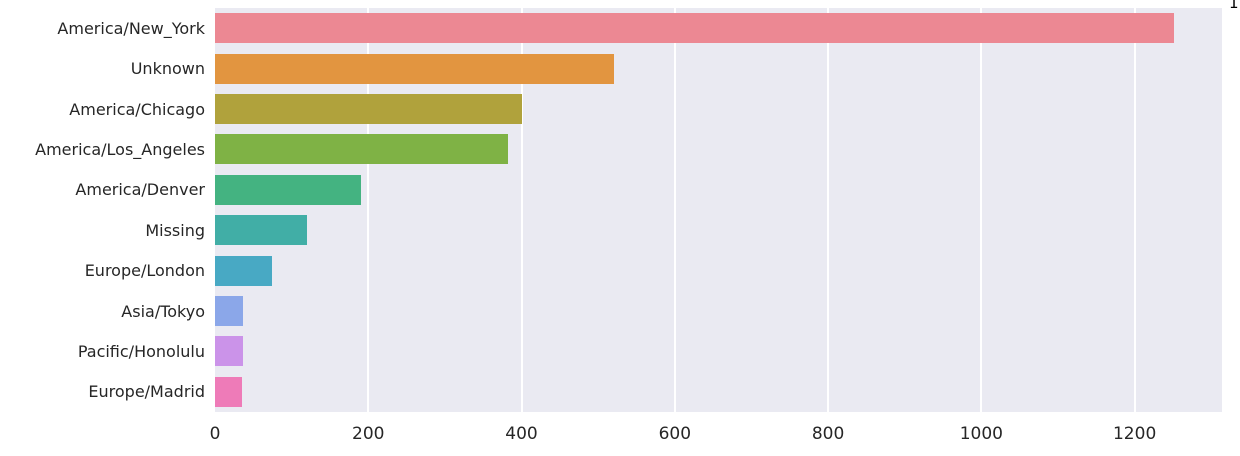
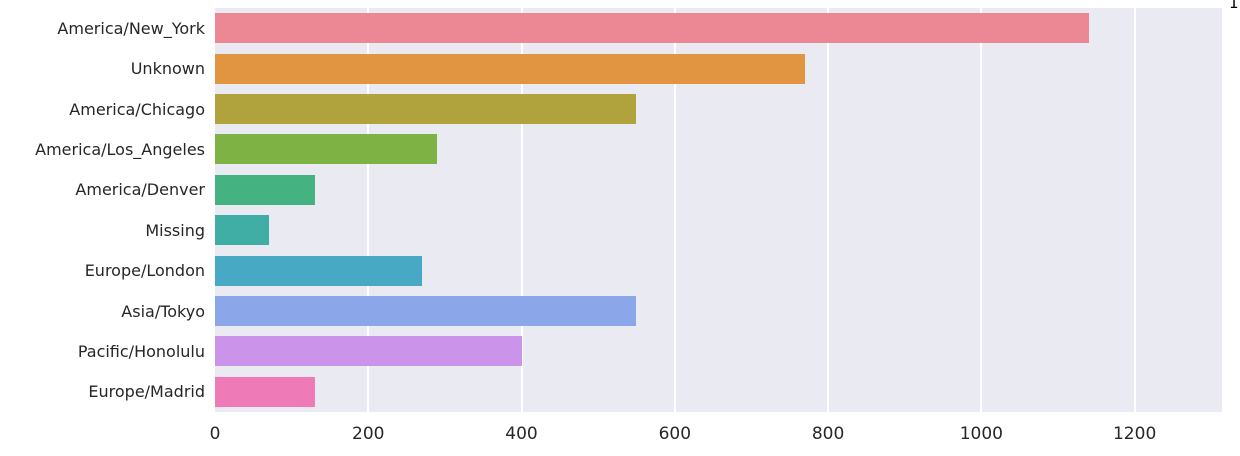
America/New_York: 1250 -> 1140
Unknown: 520 -> 770
America/Chicago: 400 -> 550
America/Los_Angeles: 380 -> 290
America/Denver: 190 -> 130
Missing: 120 -> 70
Europe/London: 70 -> 270
Asia/Tokyo: 40 -> 550
Pacific/Honolulu: 40 -> 400
Europe/Madrid: 40 -> 130
